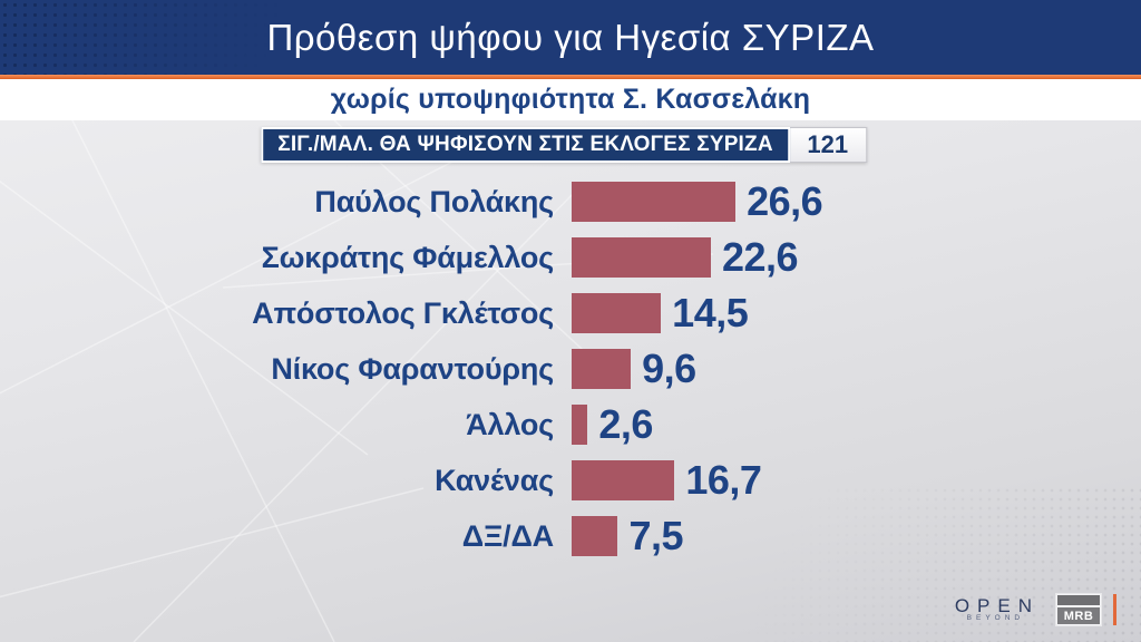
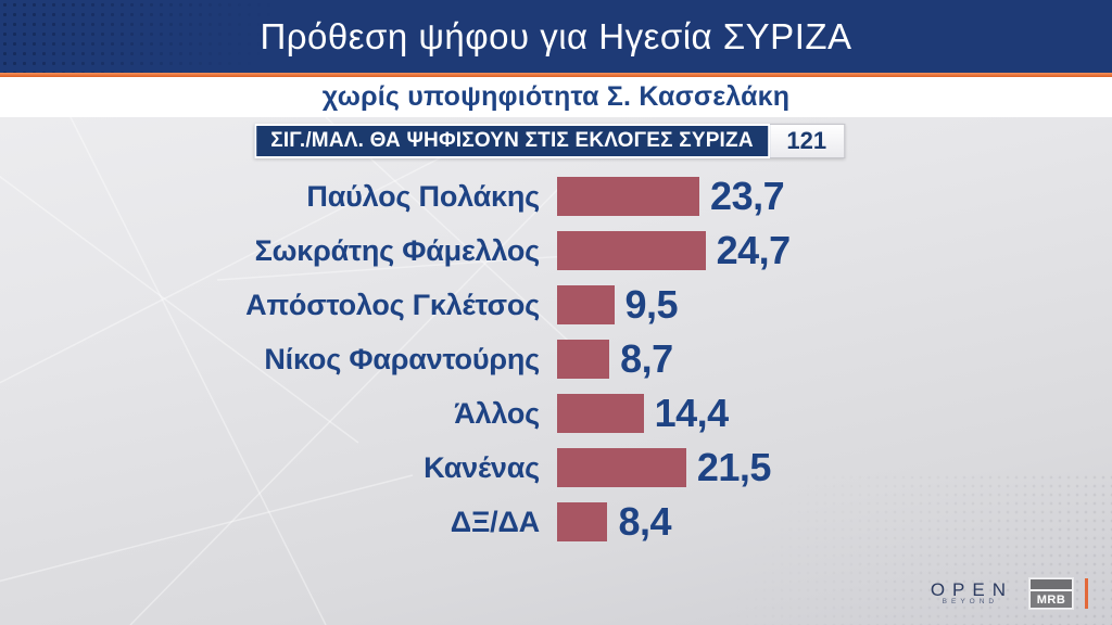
Παύλος Πολάκης: 26,6 -> 23,7
Σωκράτης Φάμελλος: 22,6 -> 24,7
Απόστολος Γκλέτσος: 14,5 -> 9,5
Νίκος Φαραντούρης: 9,6 -> 8,7
Άλλος: 2,6 -> 14,4
Κανένας: 16,7 -> 21,5
ΔΞ/ΔΑ: 7,5 -> 8,4
